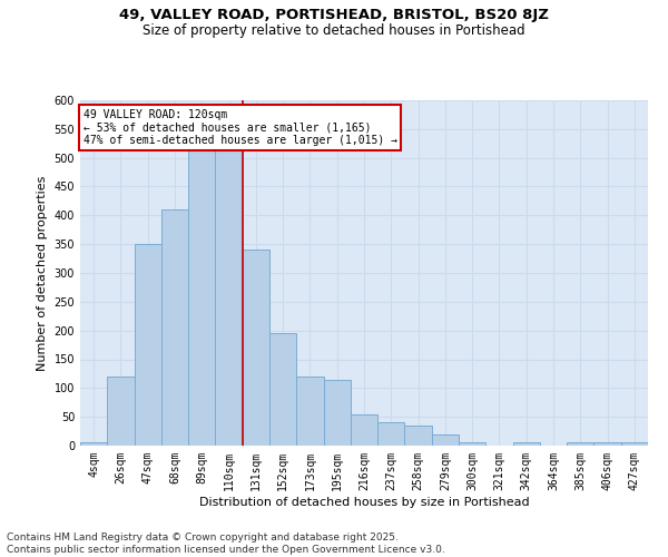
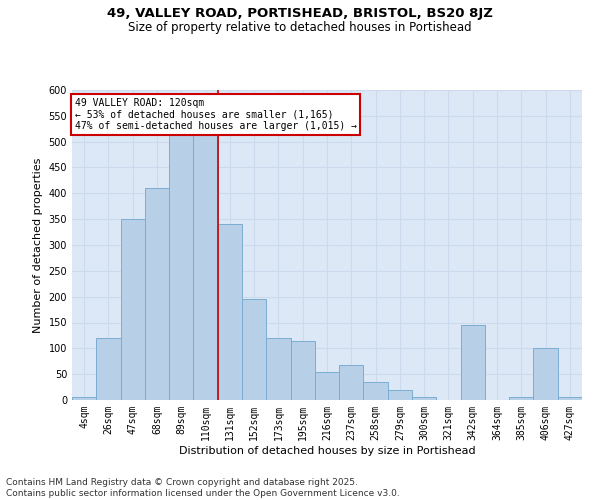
237sqm: 40 -> 68
342sqm: 5 -> 146
406sqm: 5 -> 100
